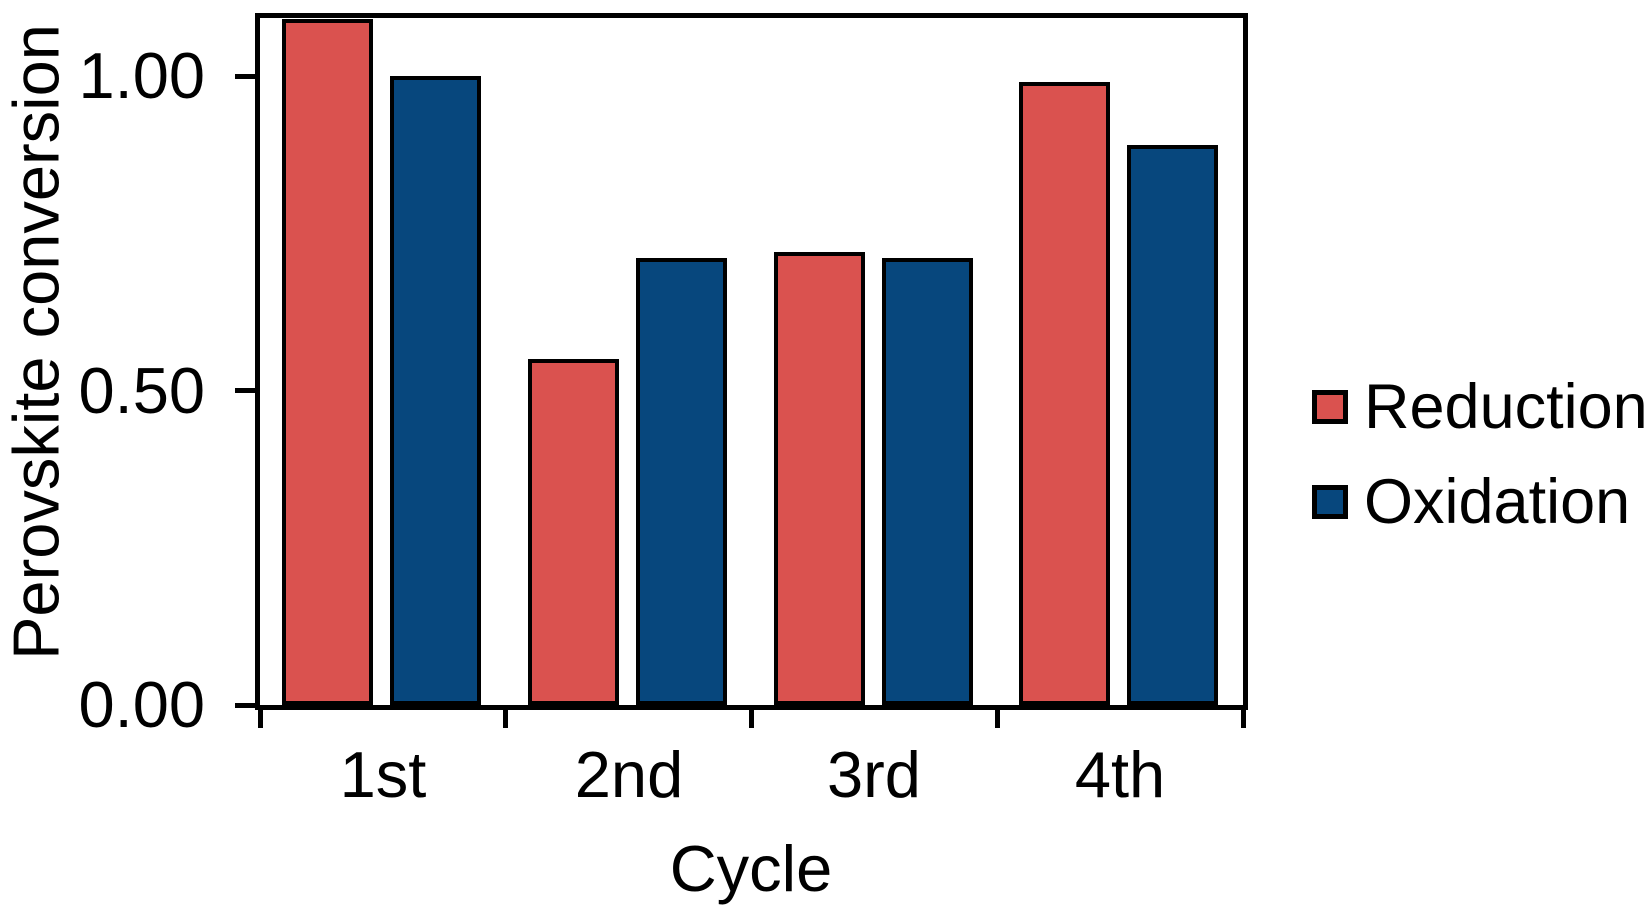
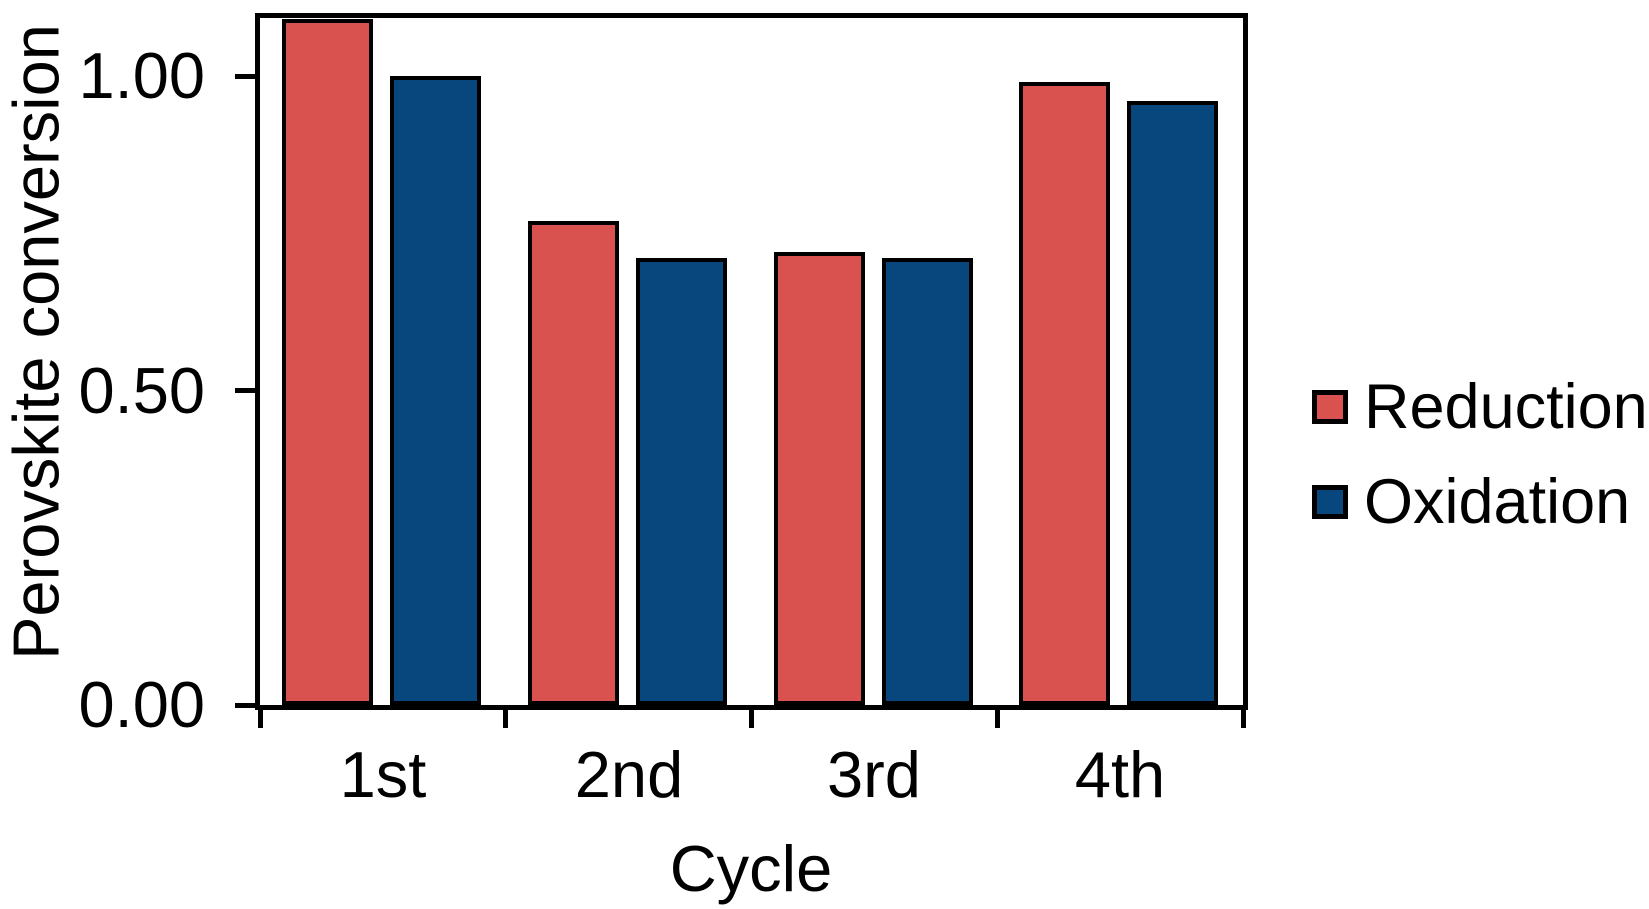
Reduction/2nd: 0.55 -> 0.77
Oxidation/4th: 0.89 -> 0.96
